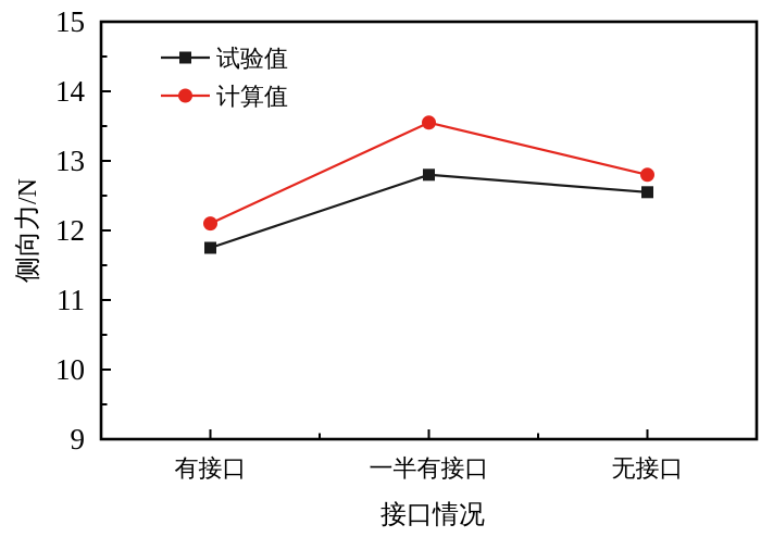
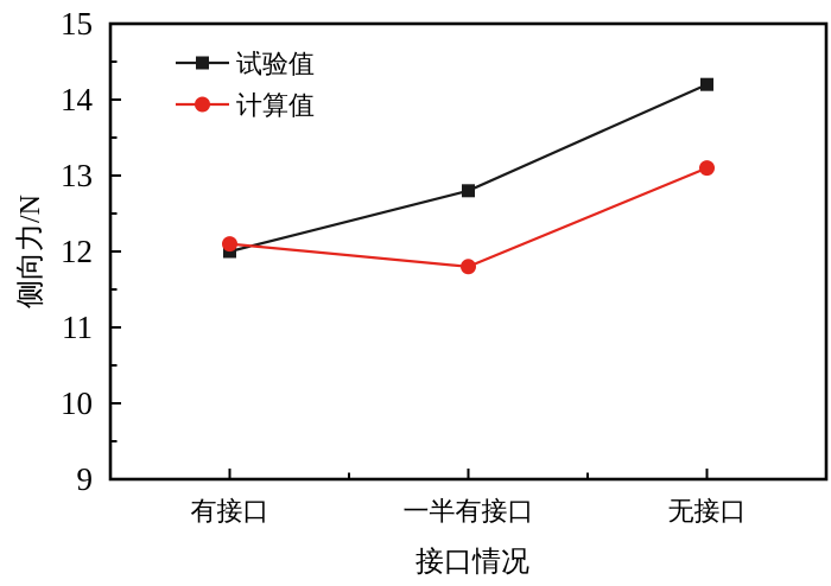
试验值/有接口: 11.8 -> 12.0
计算值/一半有接口: 13.6 -> 11.8
试验值/无接口: 12.6 -> 14.2
计算值/无接口: 12.8 -> 13.1
